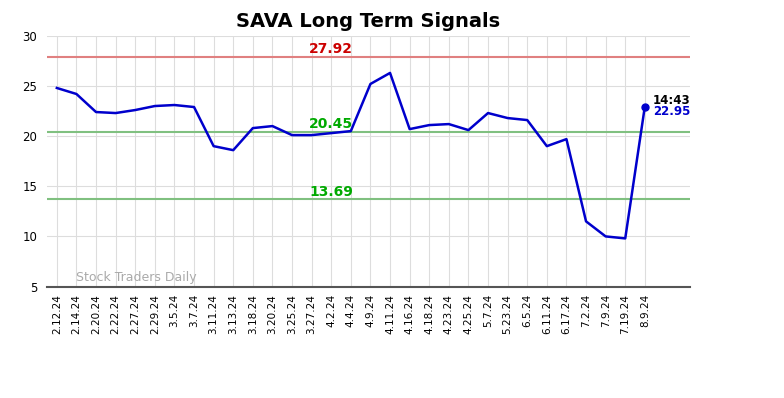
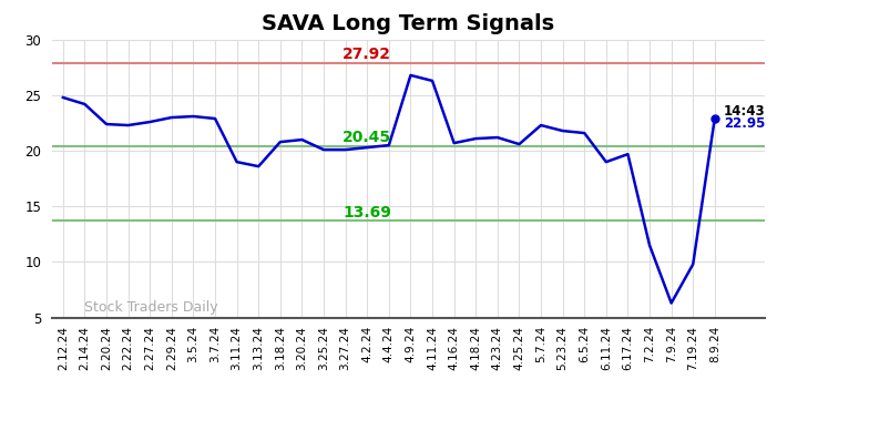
4.9.24: 25.2 -> 26.8
7.9.24: 10.0 -> 6.3
